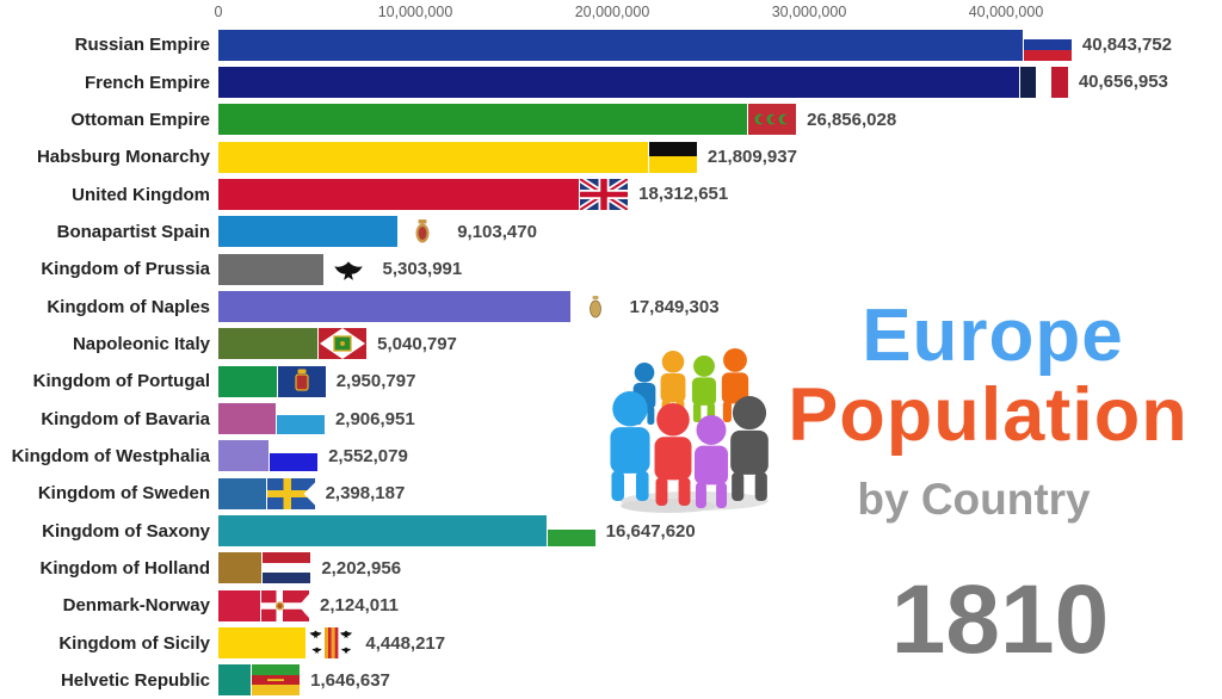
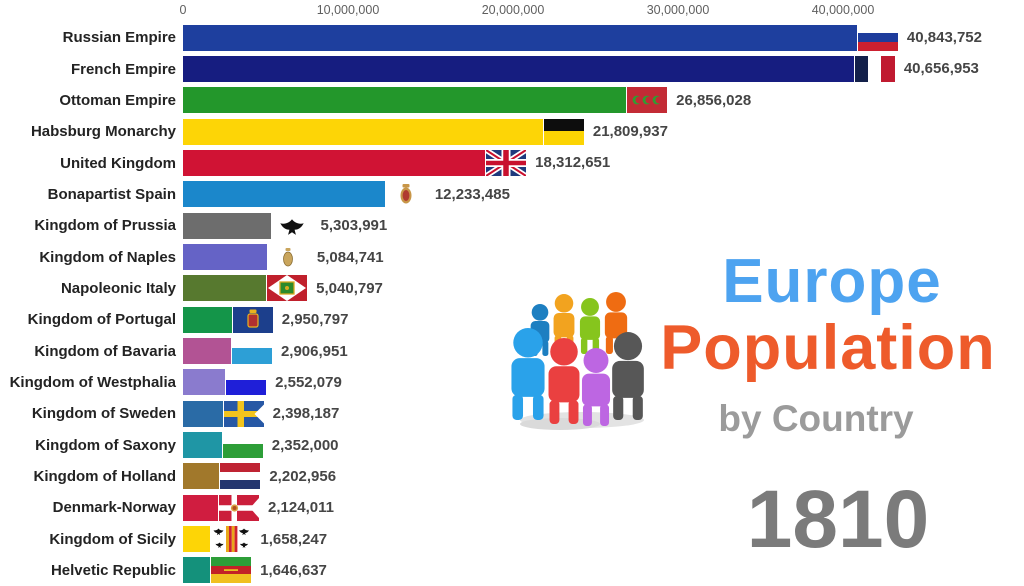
Bonapartist Spain: 9,103,470 -> 12,233,485
Kingdom of Naples: 17,849,303 -> 5,084,741
Kingdom of Saxony: 16,647,620 -> 2,352,000
Kingdom of Sicily: 4,448,217 -> 1,658,247
